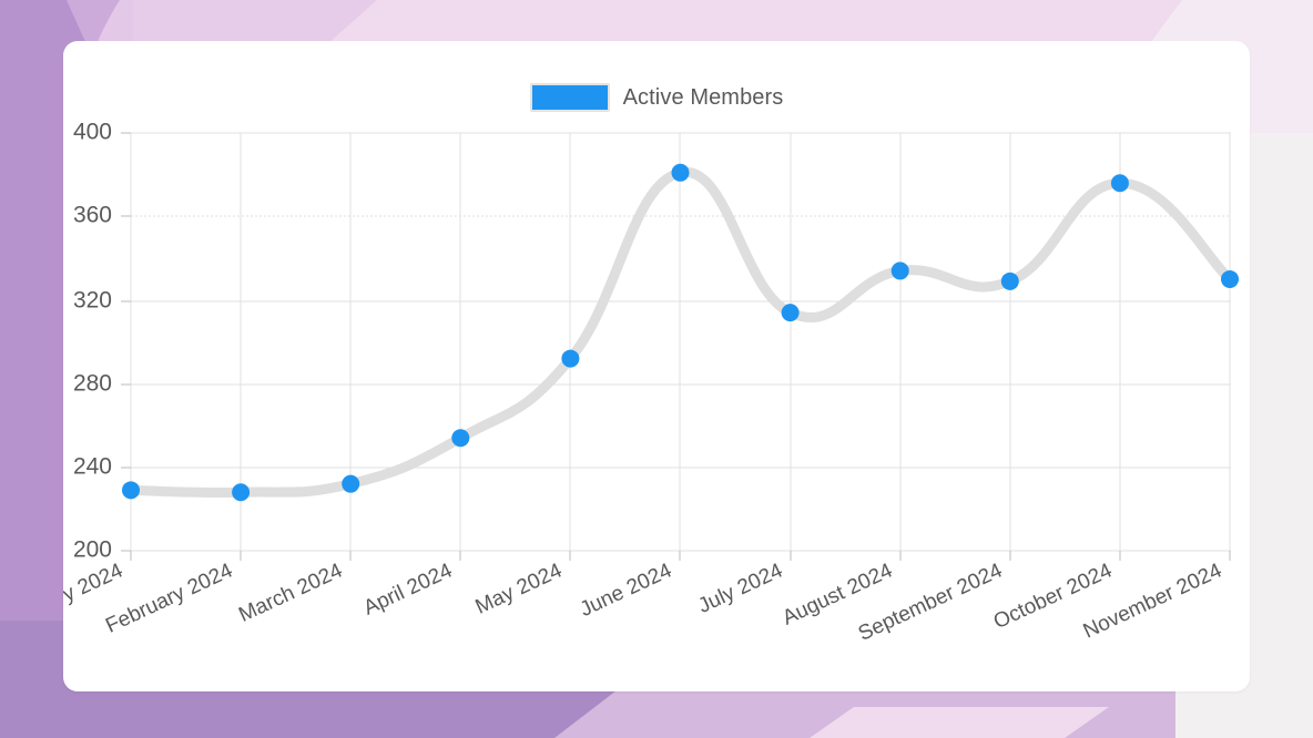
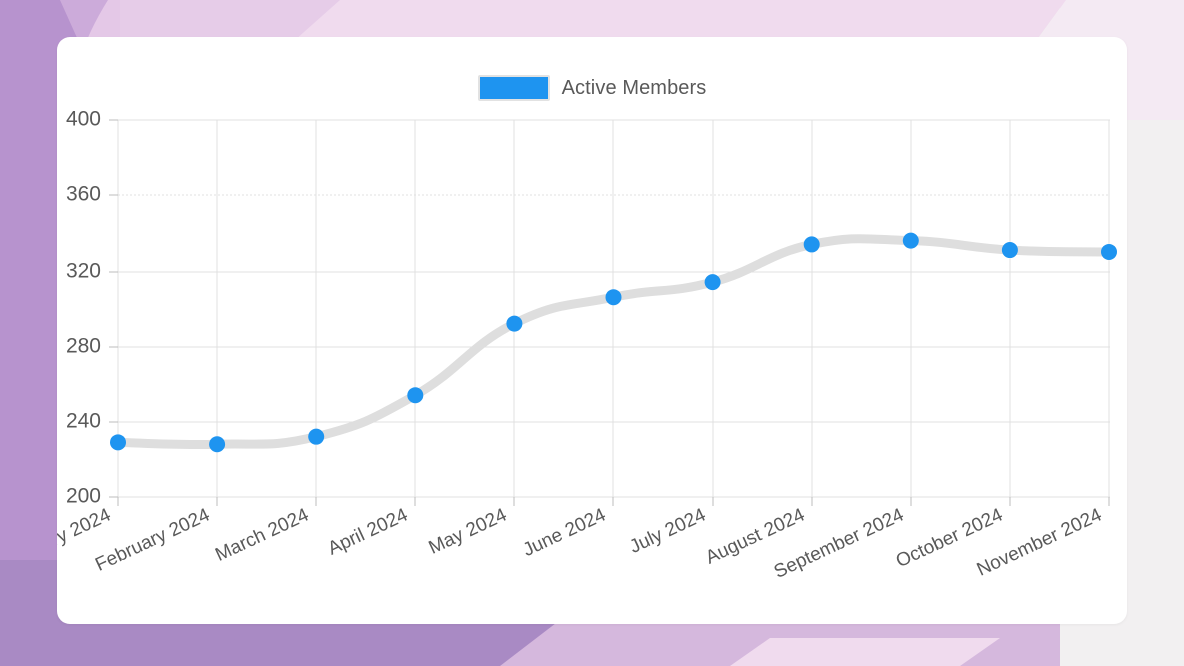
June 2024: 381 -> 306
September 2024: 329 -> 336
October 2024: 376 -> 331
